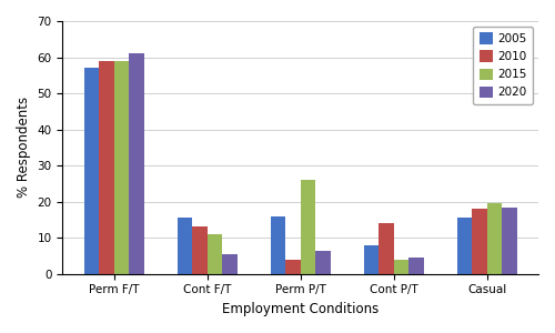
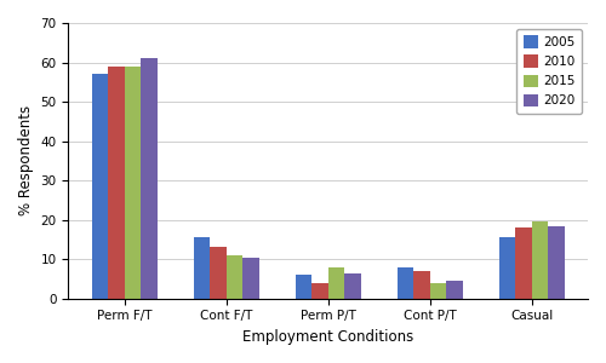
2020/Cont F/T: 5.5 -> 10.5
2005/Perm P/T: 16.0 -> 6.0
2015/Perm P/T: 26.0 -> 8.0
2010/Cont P/T: 14 -> 7
